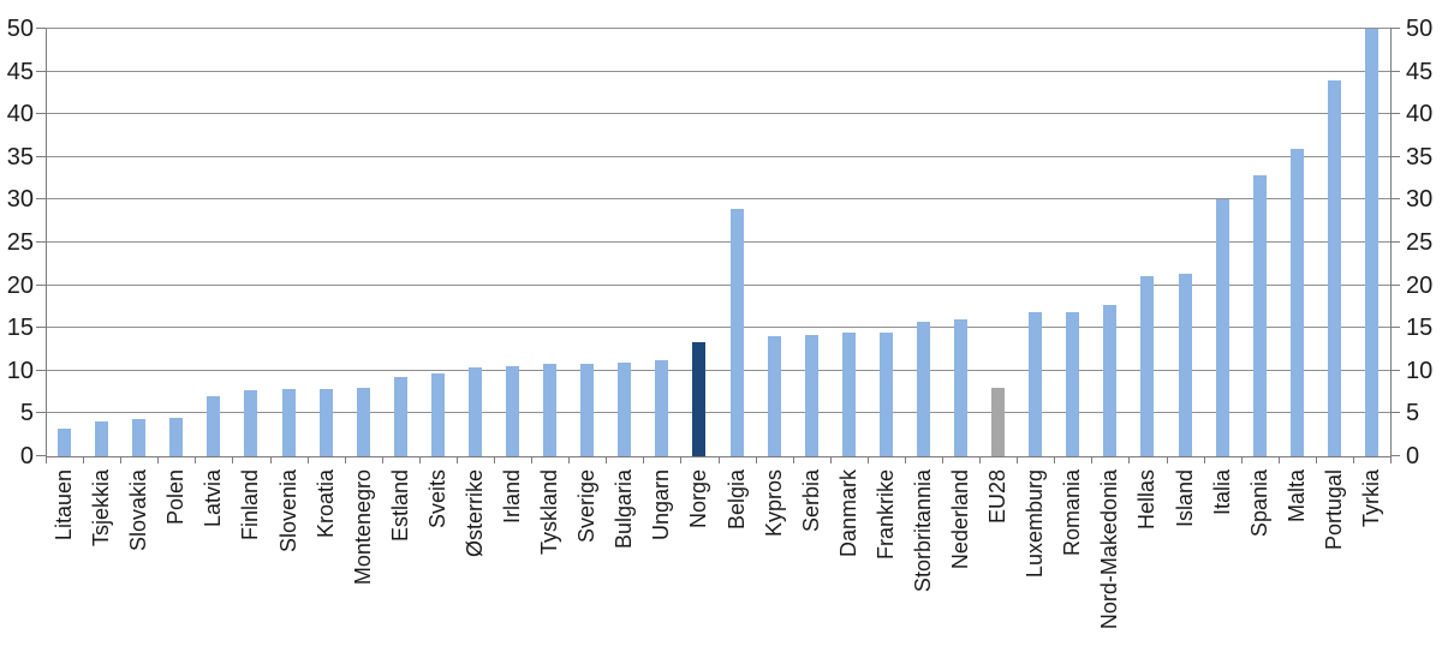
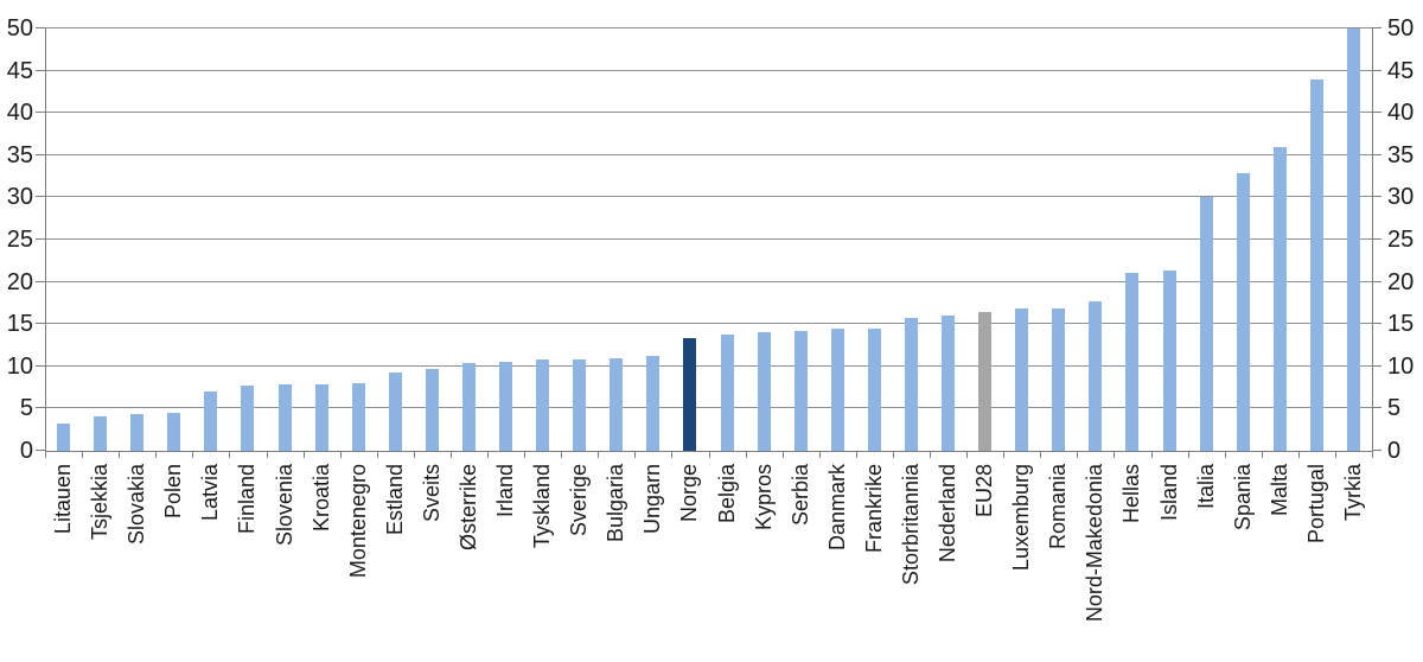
Belgia: 29 -> 14
EU28: 8 -> 16
